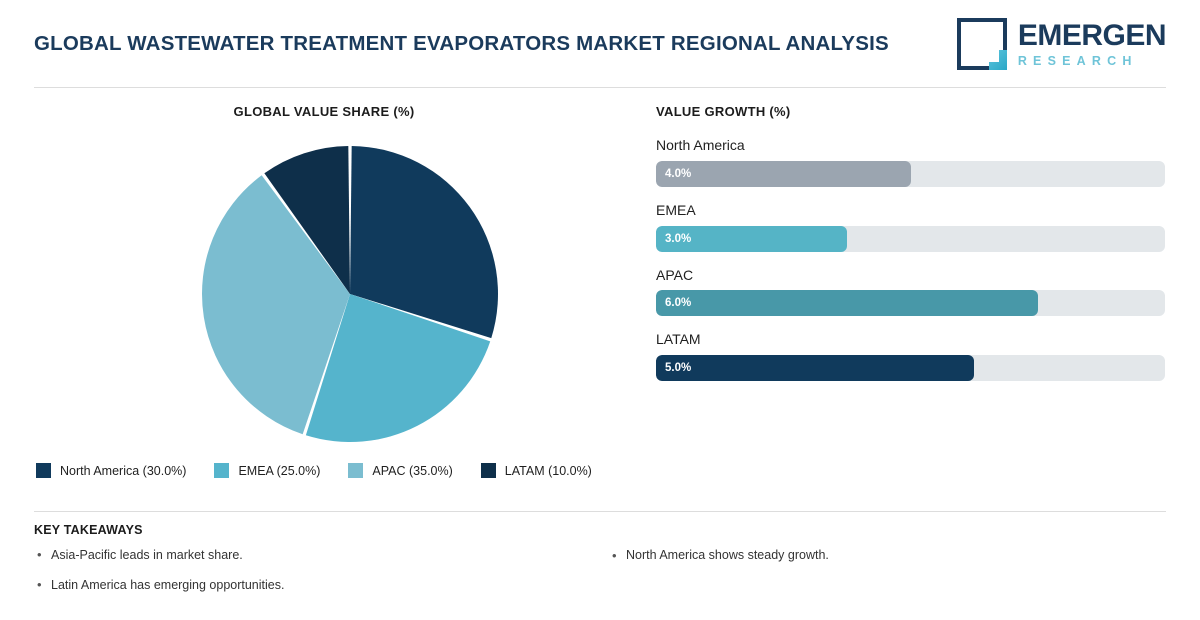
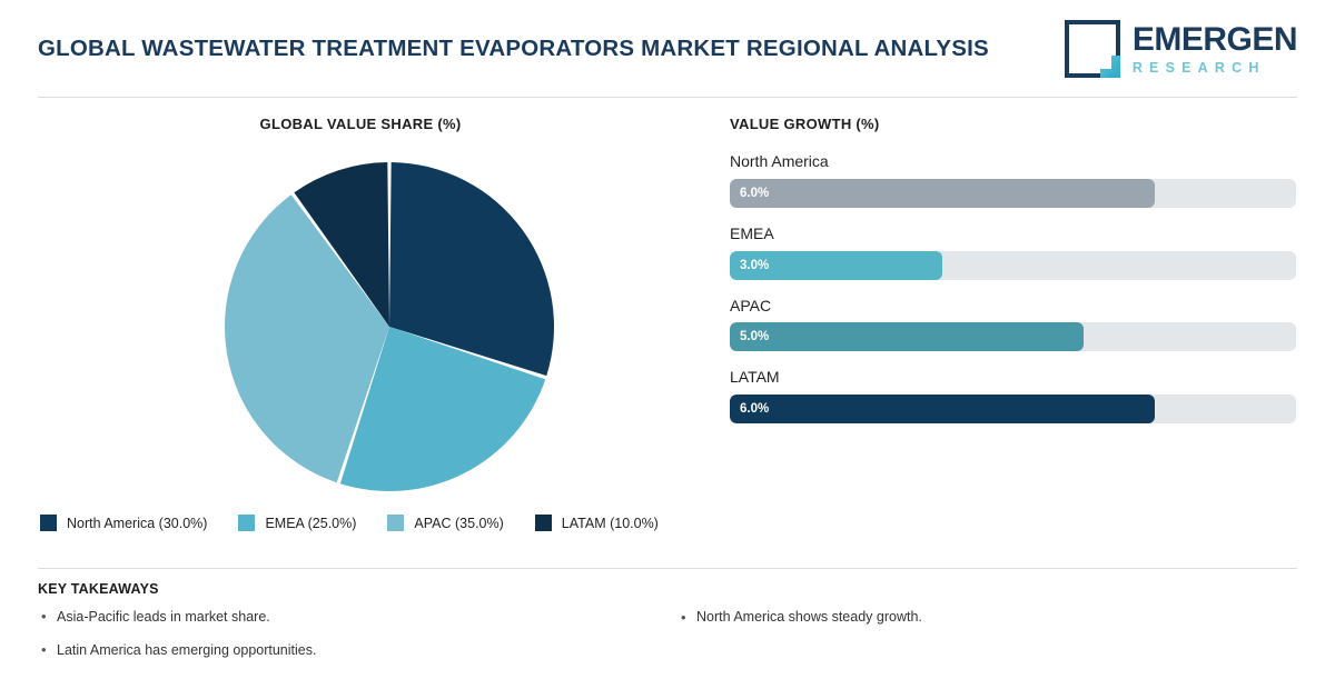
VALUE GROWTH (%)/North America: 4.0% -> 6.0%
VALUE GROWTH (%)/APAC: 6.0% -> 5.0%
VALUE GROWTH (%)/LATAM: 5.0% -> 6.0%
